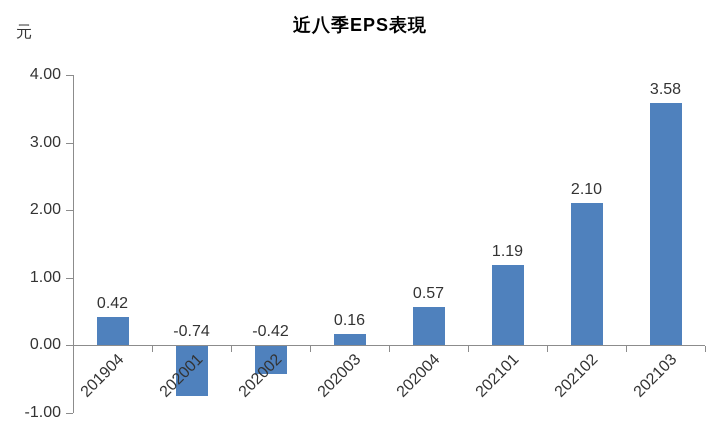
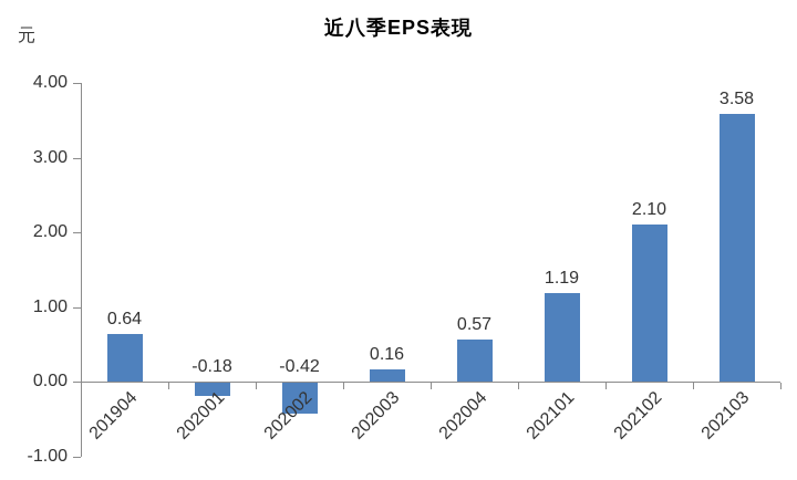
201904: 0.42 -> 0.64
202001: -0.74 -> -0.18
